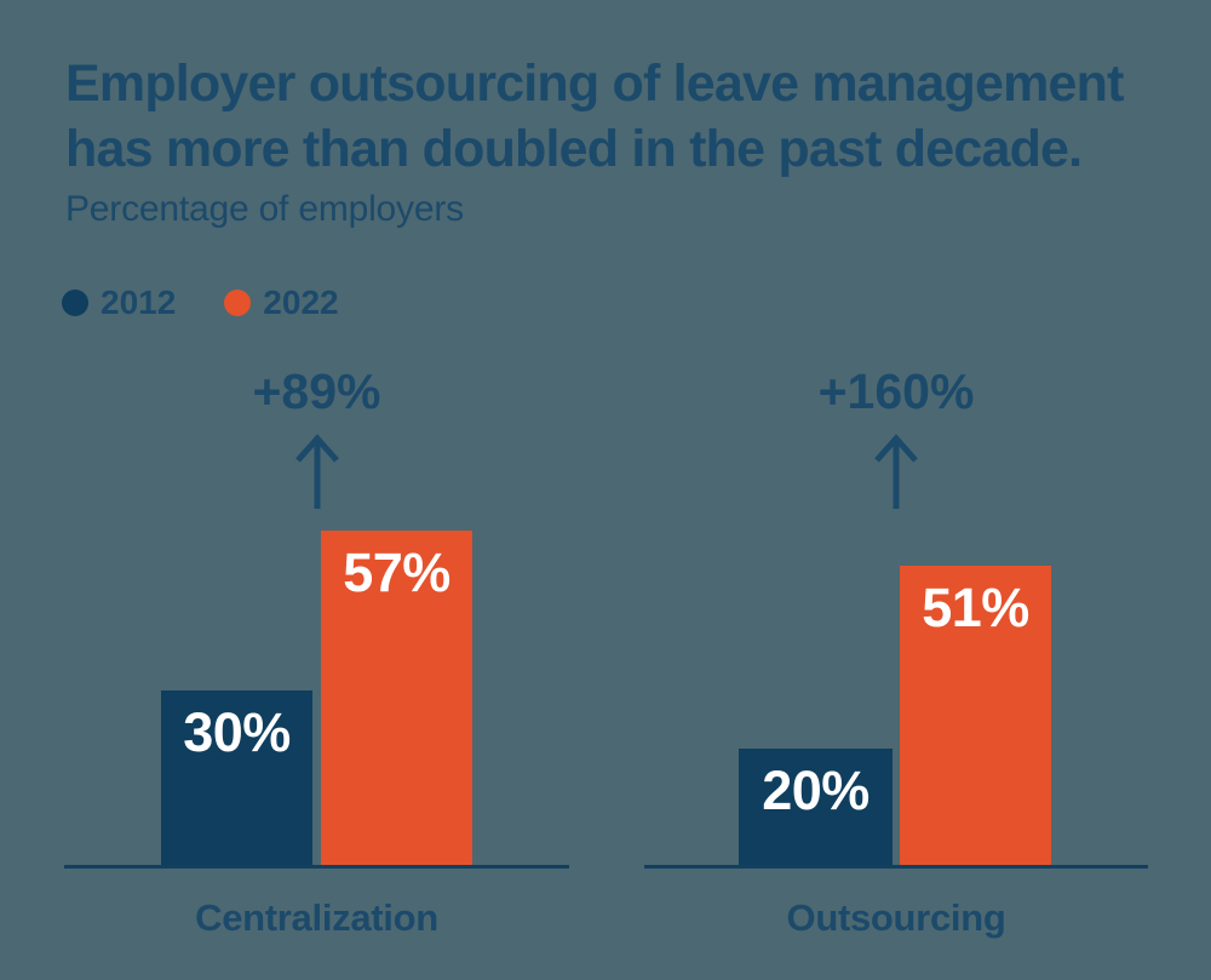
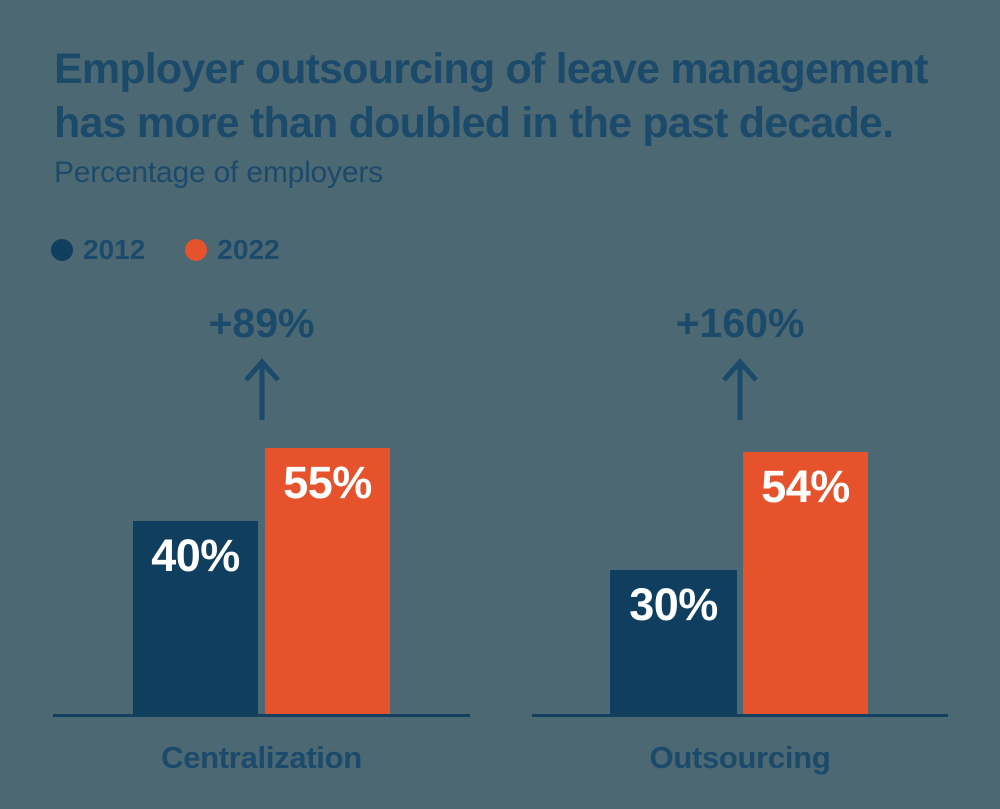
2012/Centralization: 30% -> 40%
2022/Centralization: 57% -> 55%
2012/Outsourcing: 20% -> 30%
2022/Outsourcing: 51% -> 54%
